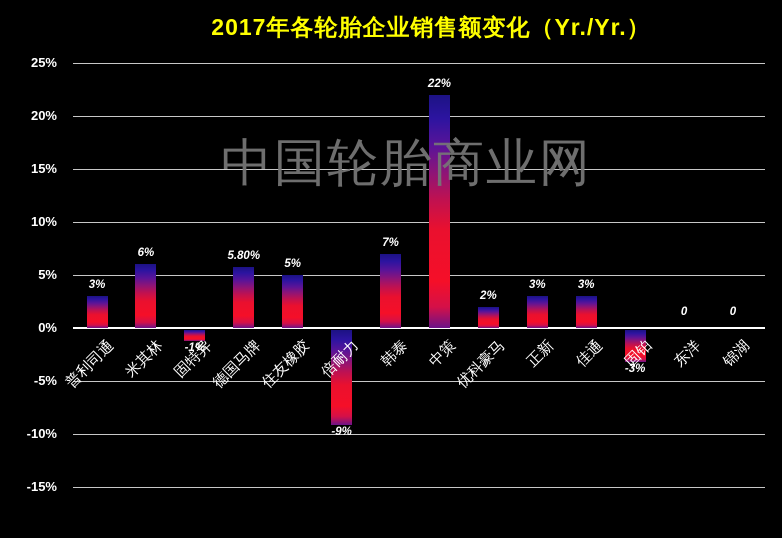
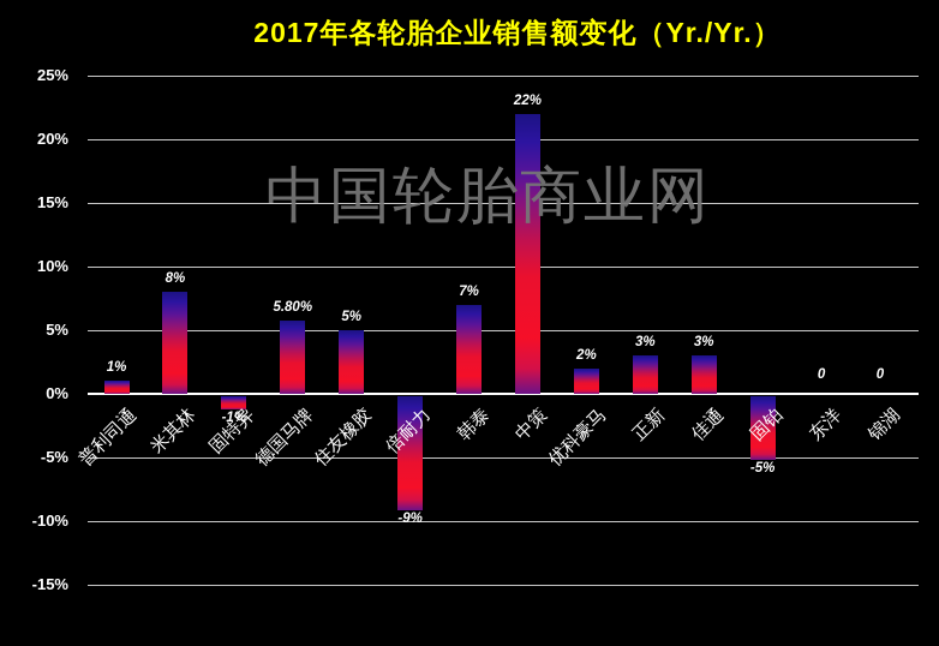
普利司通: 3% -> 1%
米其林: 6% -> 8%
固铂: -3% -> -5%
